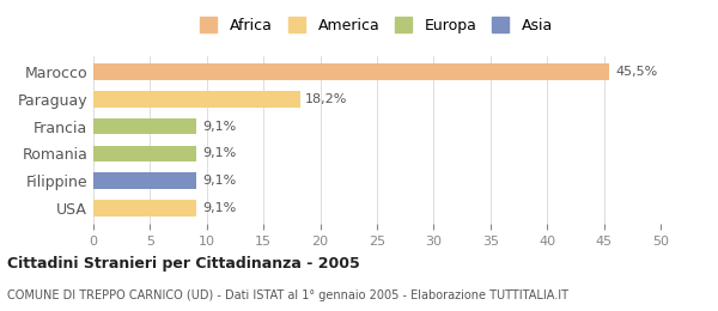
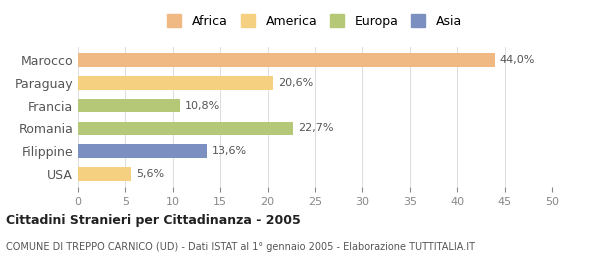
Marocco: 45,5% -> 44,0%
Paraguay: 18,2% -> 20,6%
Francia: 9,1% -> 10,8%
Romania: 9,1% -> 22,7%
Filippine: 9,1% -> 13,6%
USA: 9,1% -> 5,6%
